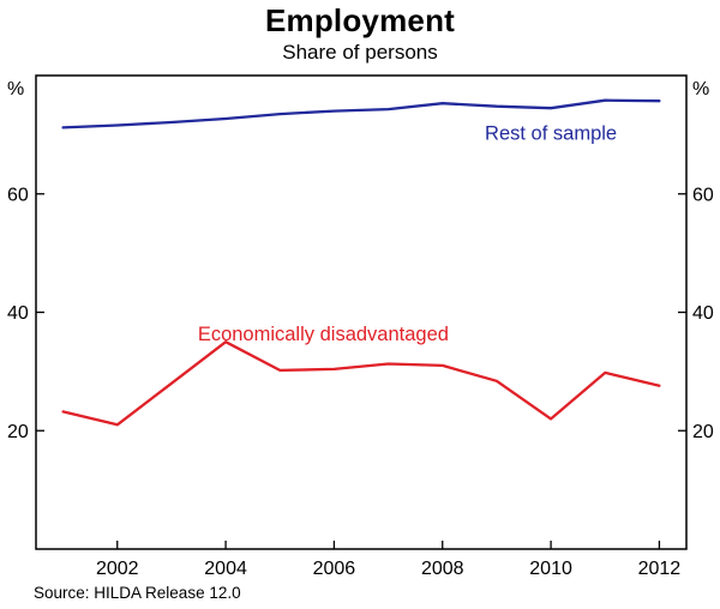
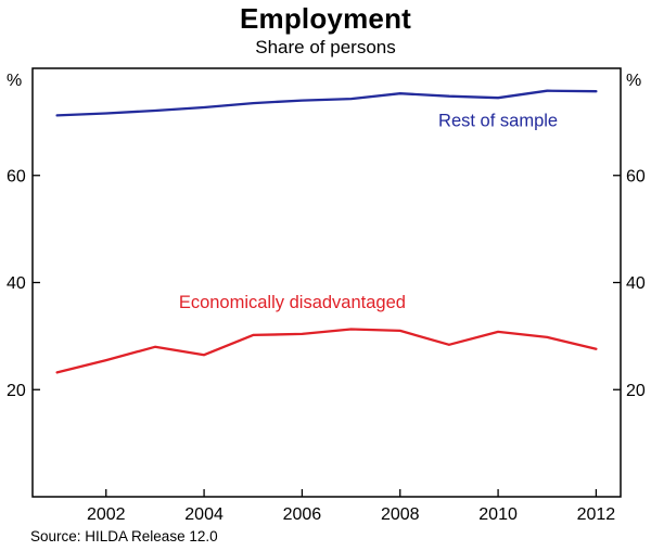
Economically disadvantaged/2002: 21 -> 26
Economically disadvantaged/2004: 35 -> 26
Economically disadvantaged/2010: 22 -> 31
